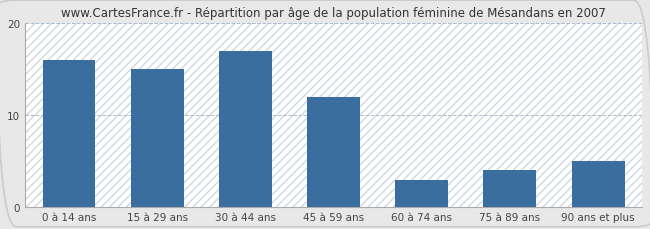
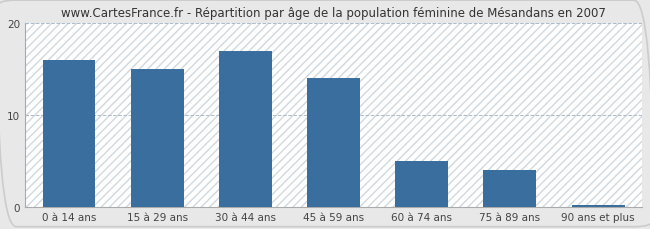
45 à 59 ans: 12.0 -> 14.0
60 à 74 ans: 3.0 -> 5.0
90 ans et plus: 5.0 -> 0.2
